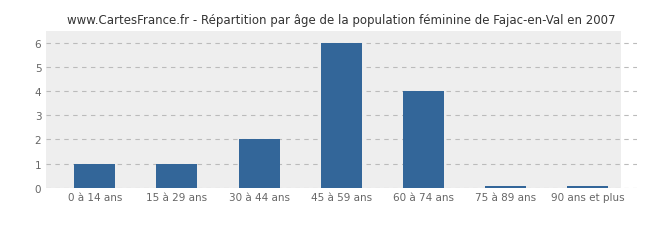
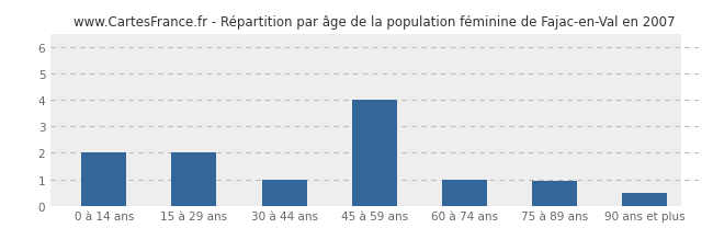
0 à 14 ans: 1.00 -> 2.00
15 à 29 ans: 1.00 -> 2.00
30 à 44 ans: 2.00 -> 1.00
45 à 59 ans: 6.00 -> 4.00
60 à 74 ans: 4.00 -> 1.00
75 à 89 ans: 0.05 -> 0.95
90 ans et plus: 0.05 -> 0.50
